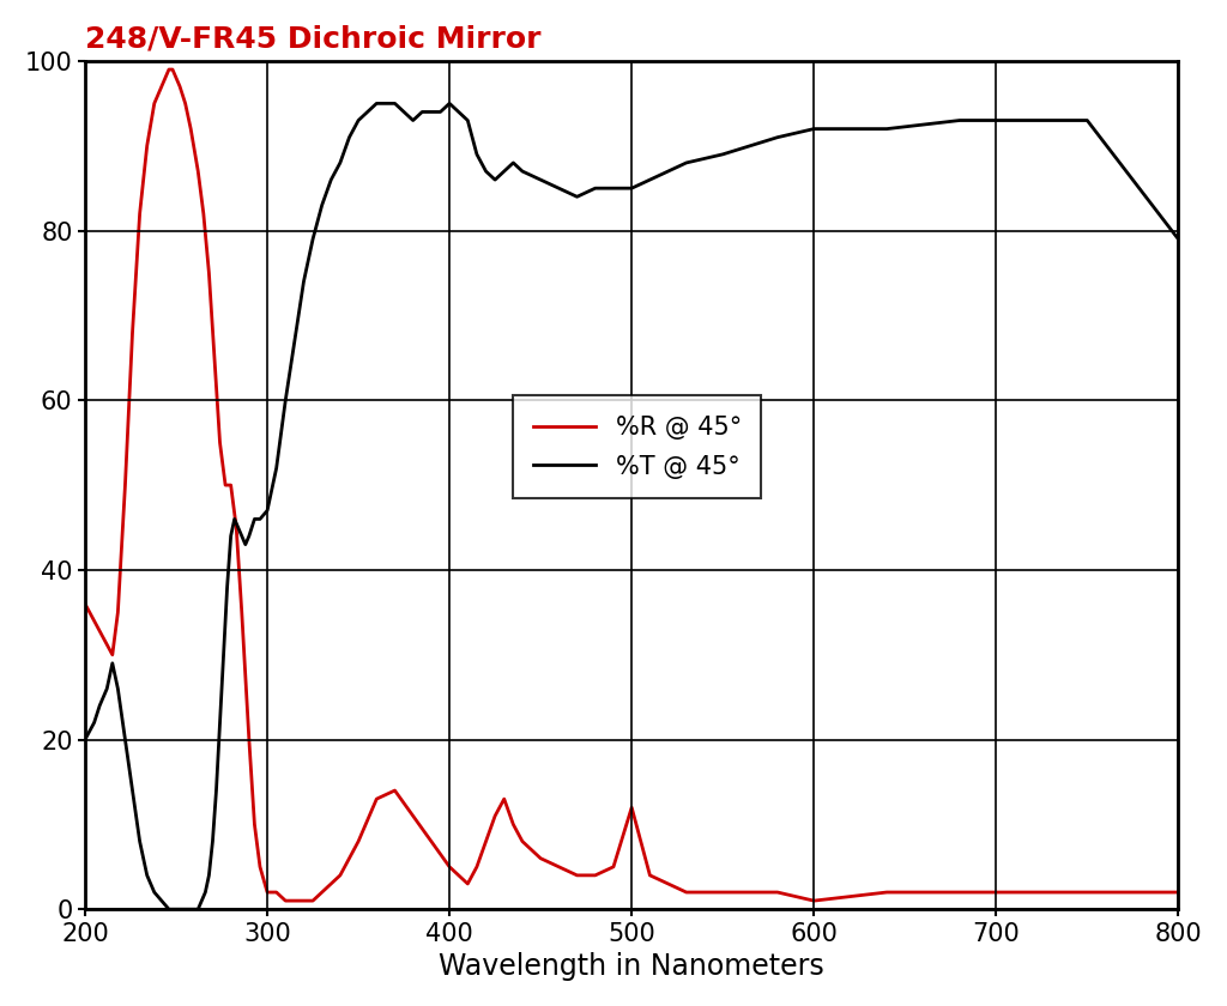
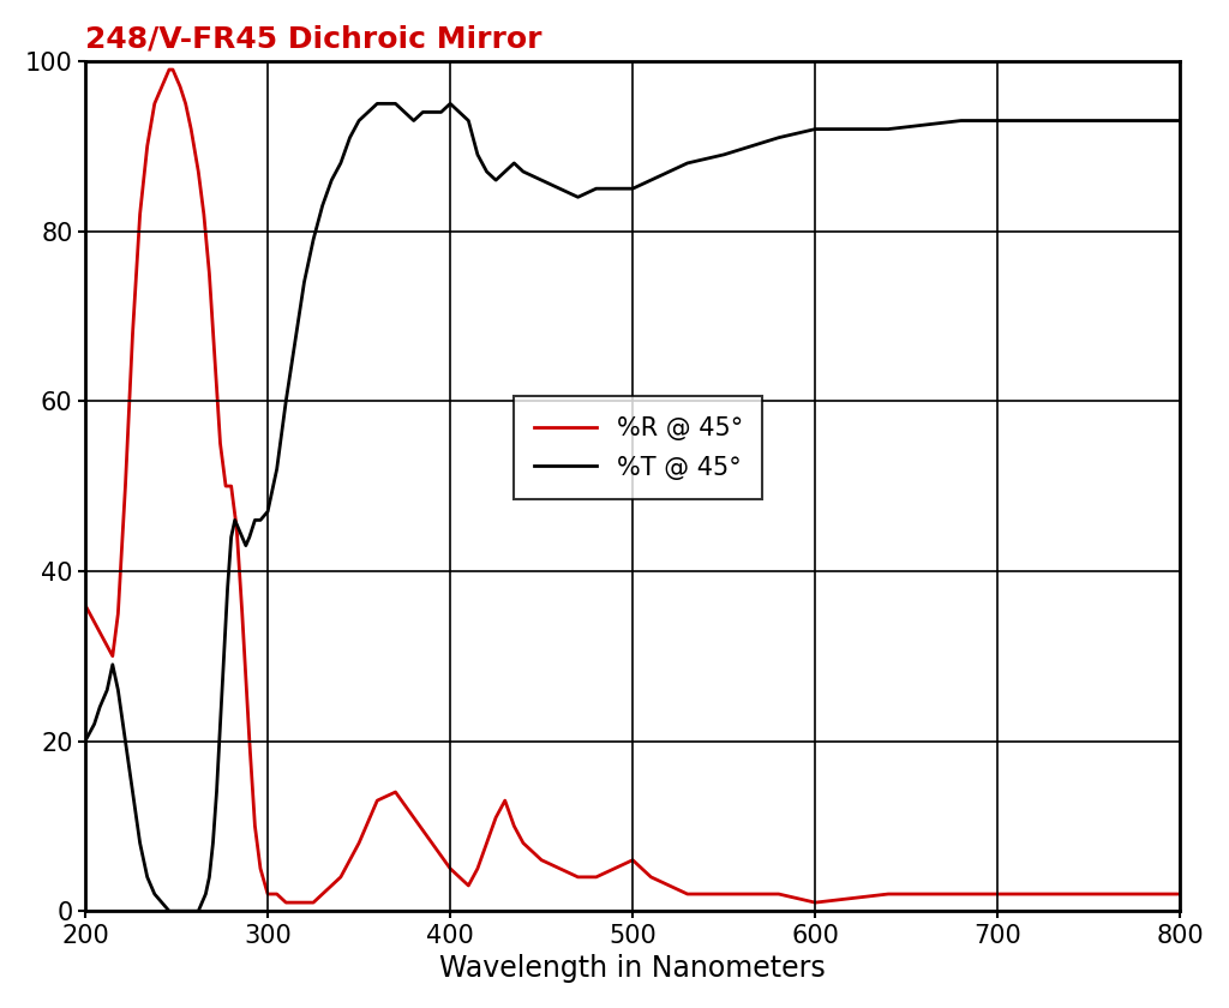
%R @ 45°/500: 12 -> 6
%T @ 45°/800: 79 -> 93
